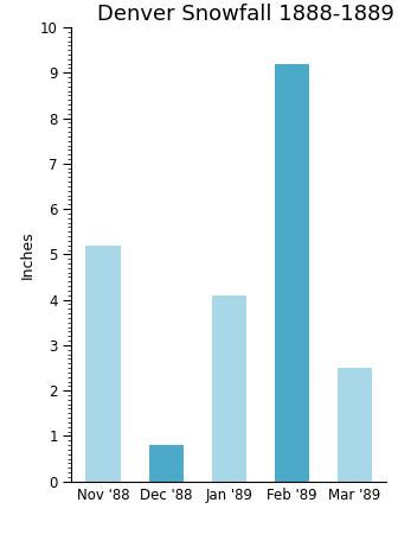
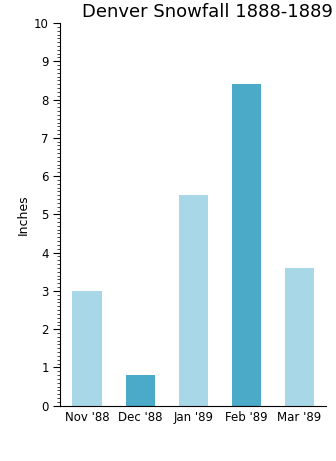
Nov '88: 5.2 -> 3.0
Jan '89: 4.1 -> 5.5
Feb '89: 9.2 -> 8.4
Mar '89: 2.5 -> 3.6
